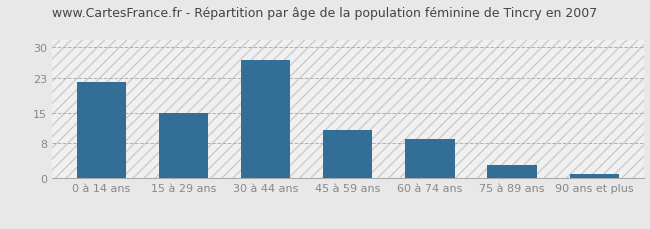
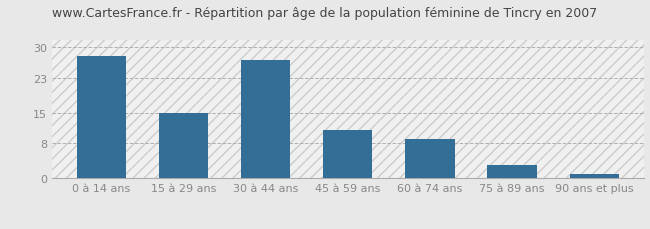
0 à 14 ans: 22 -> 28
